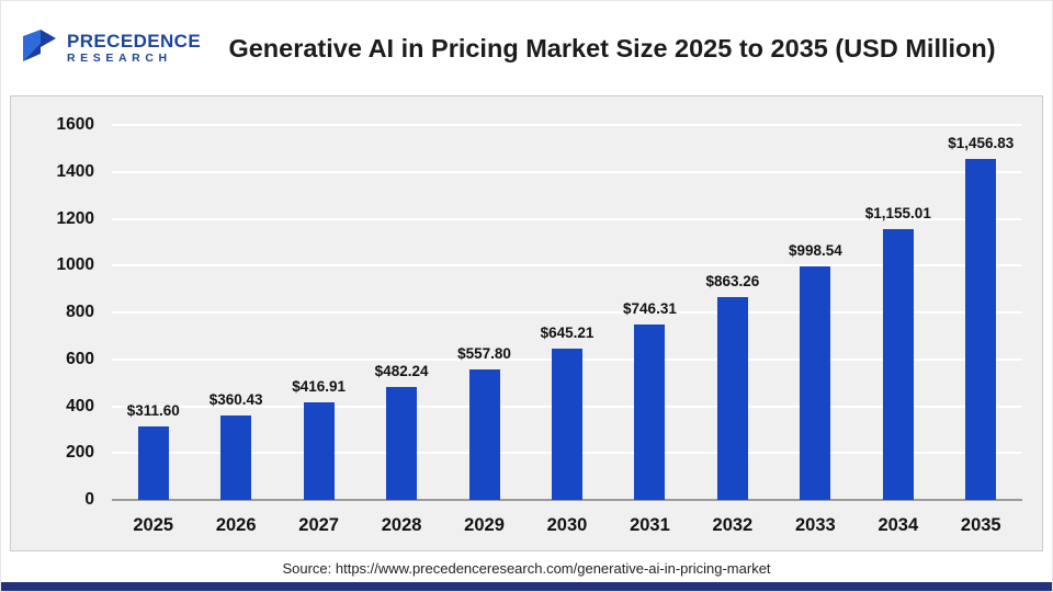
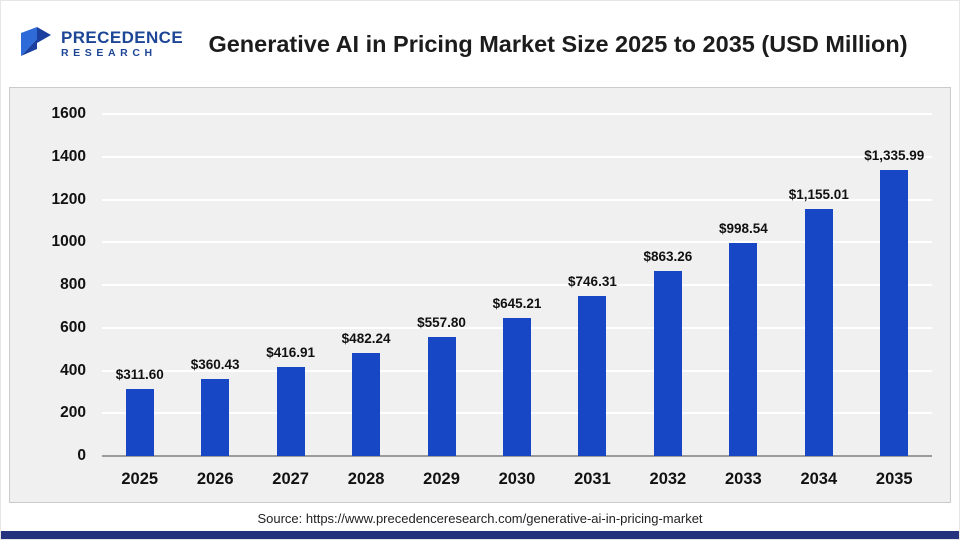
2035: $1,456.83 -> $1,335.99
